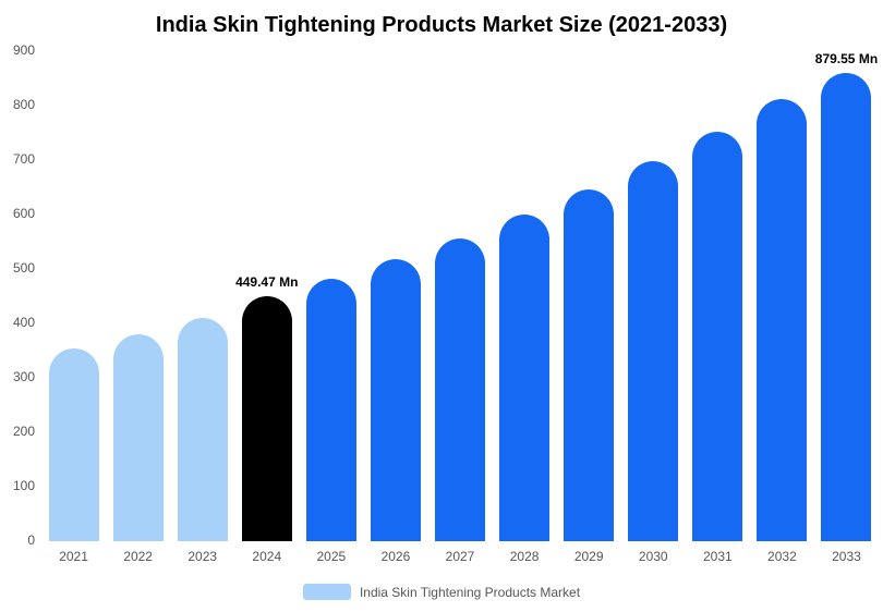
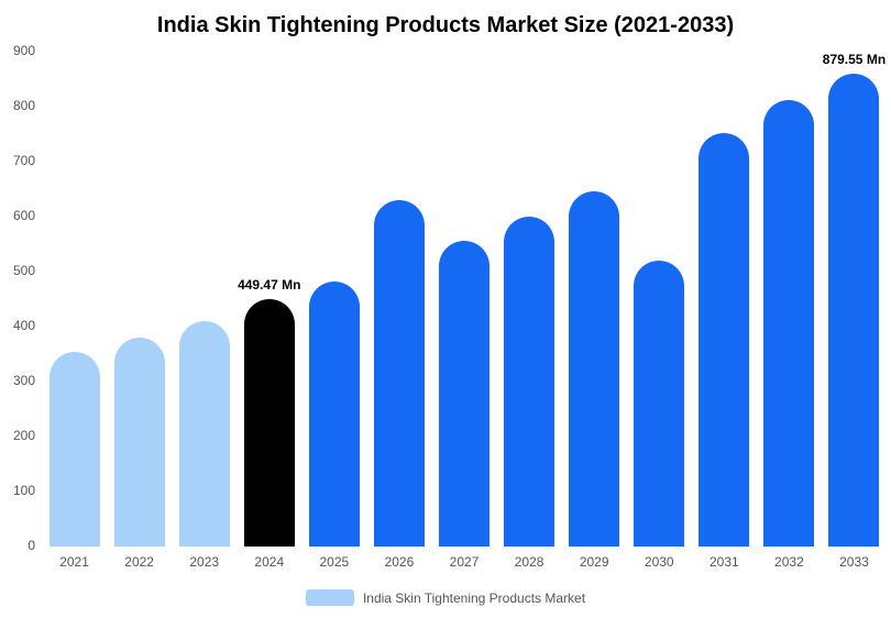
2026: 520 -> 630
2030: 700 -> 520
